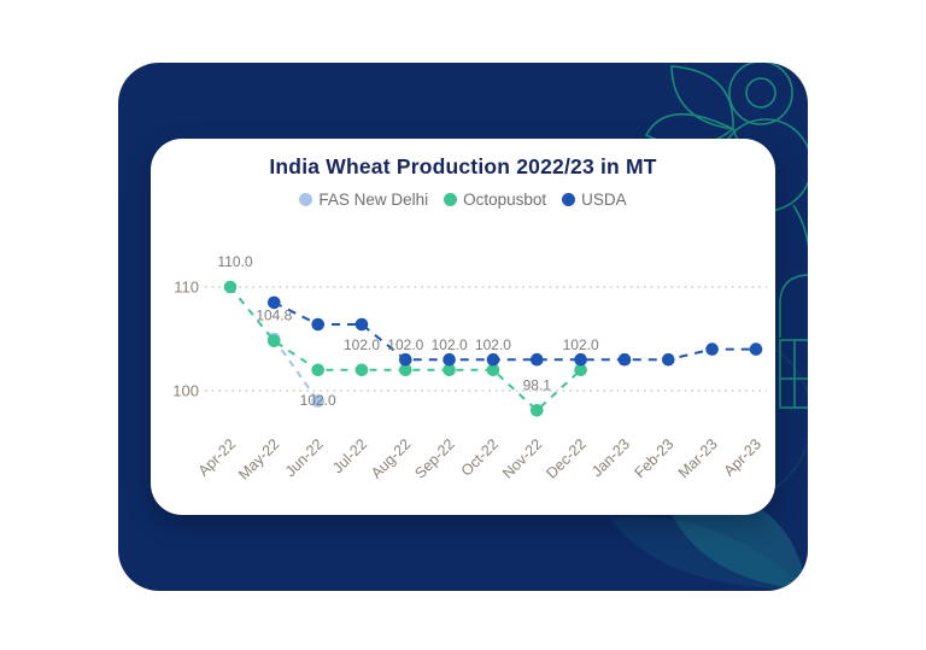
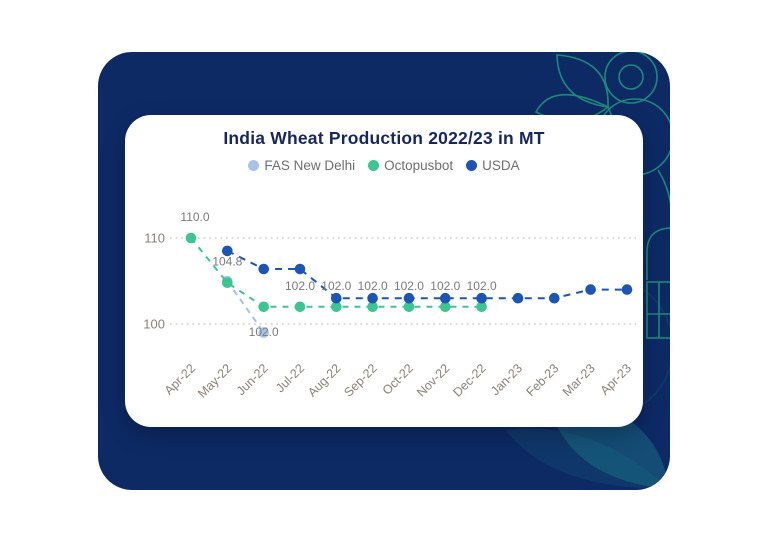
Octopusbot/Nov-22: 98.1 -> 102.0
